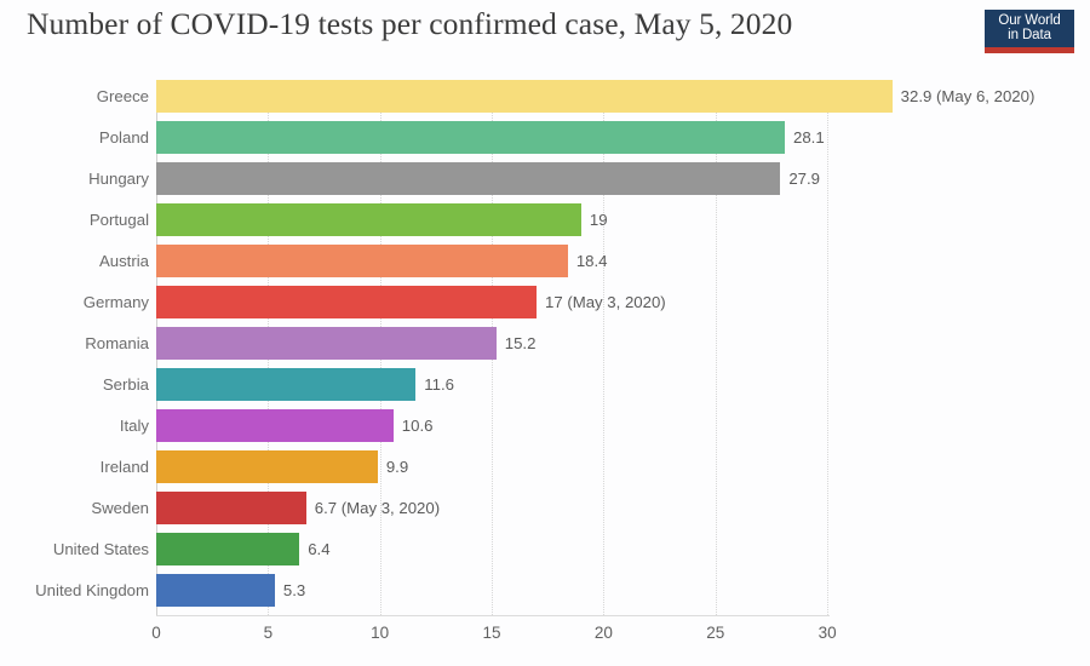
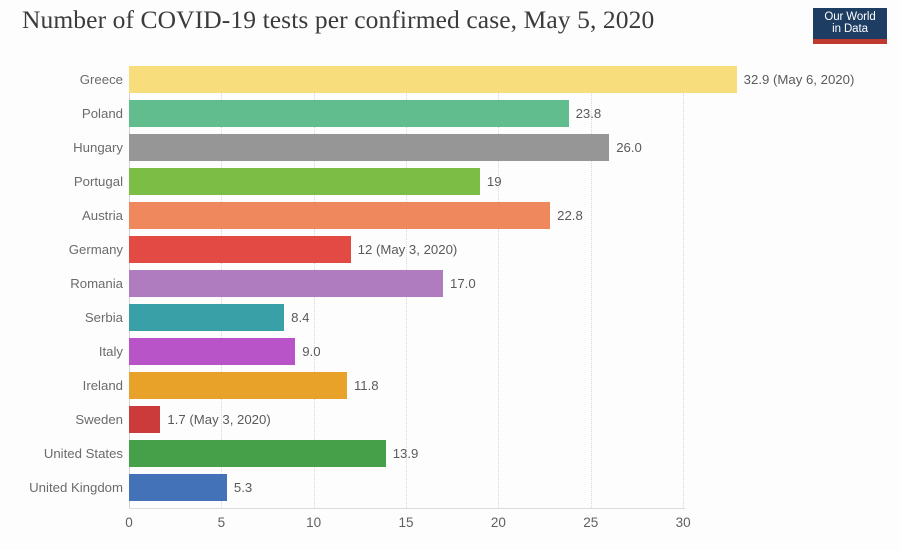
Poland: 28.1 -> 23.8
Hungary: 27.9 -> 26.0
Austria: 18.4 -> 22.8
Germany: 17 -> 12
Romania: 15.2 -> 17.0
Serbia: 11.6 -> 8.4
Italy: 10.6 -> 9.0
Ireland: 9.9 -> 11.8
Sweden: 6.7 -> 1.7
United States: 6.4 -> 13.9
